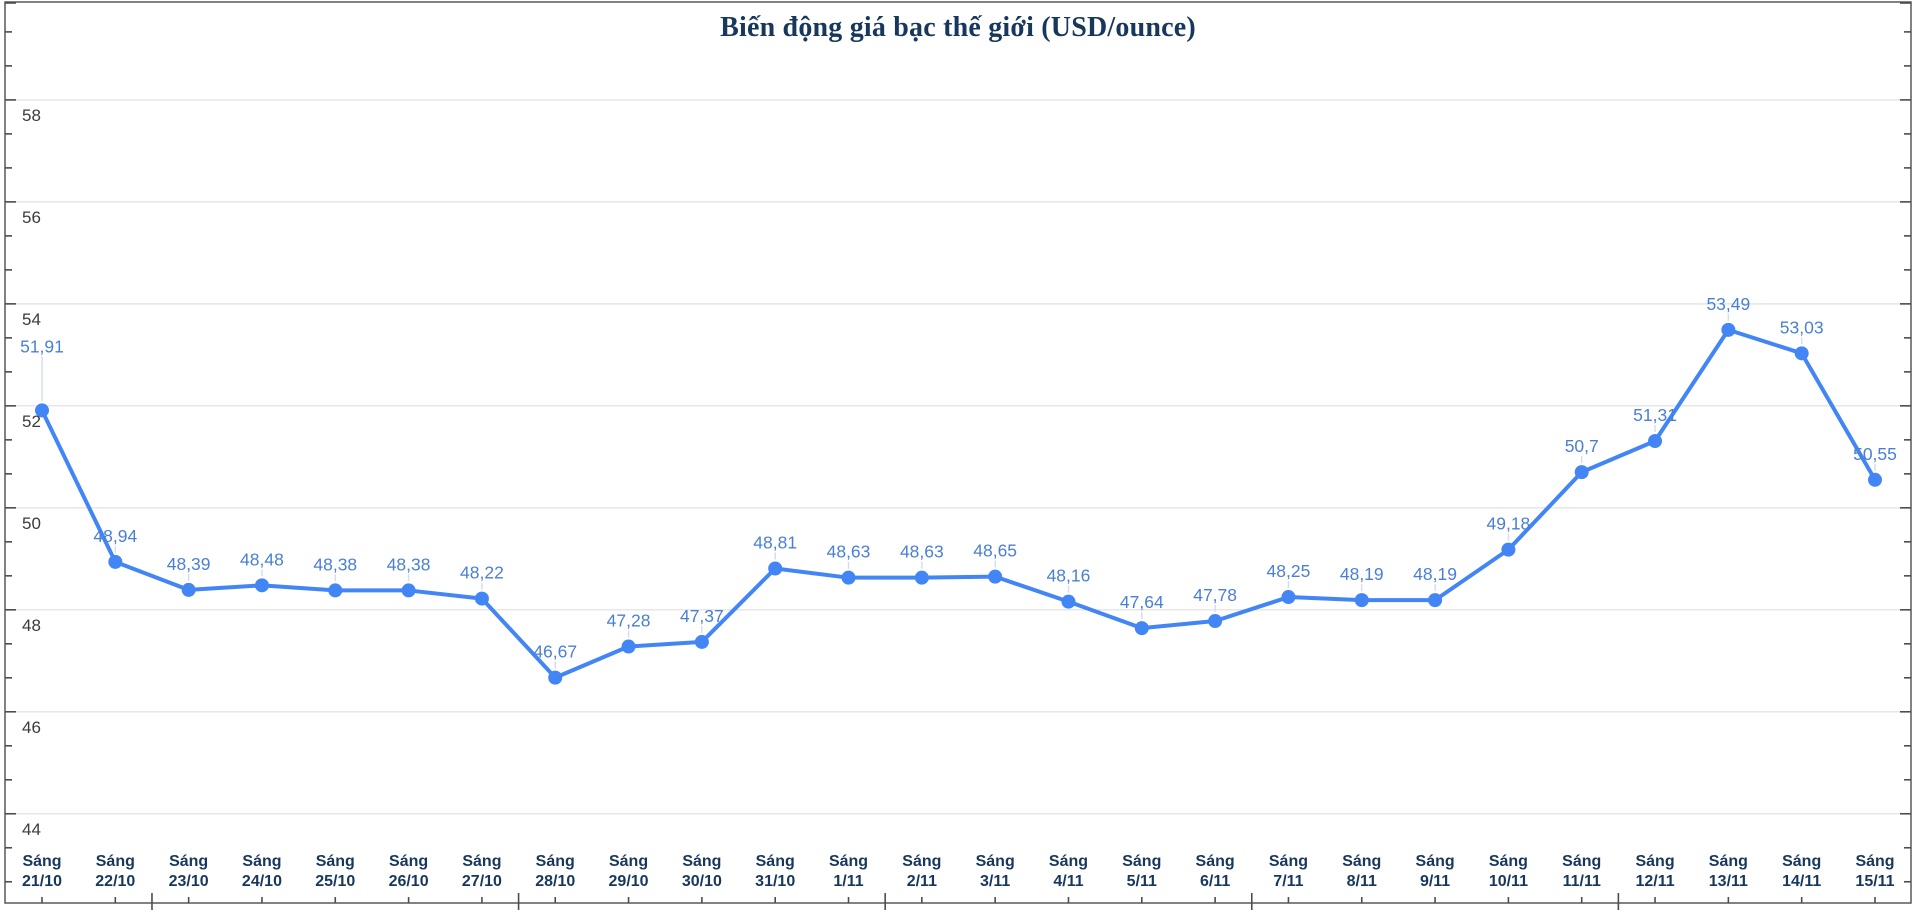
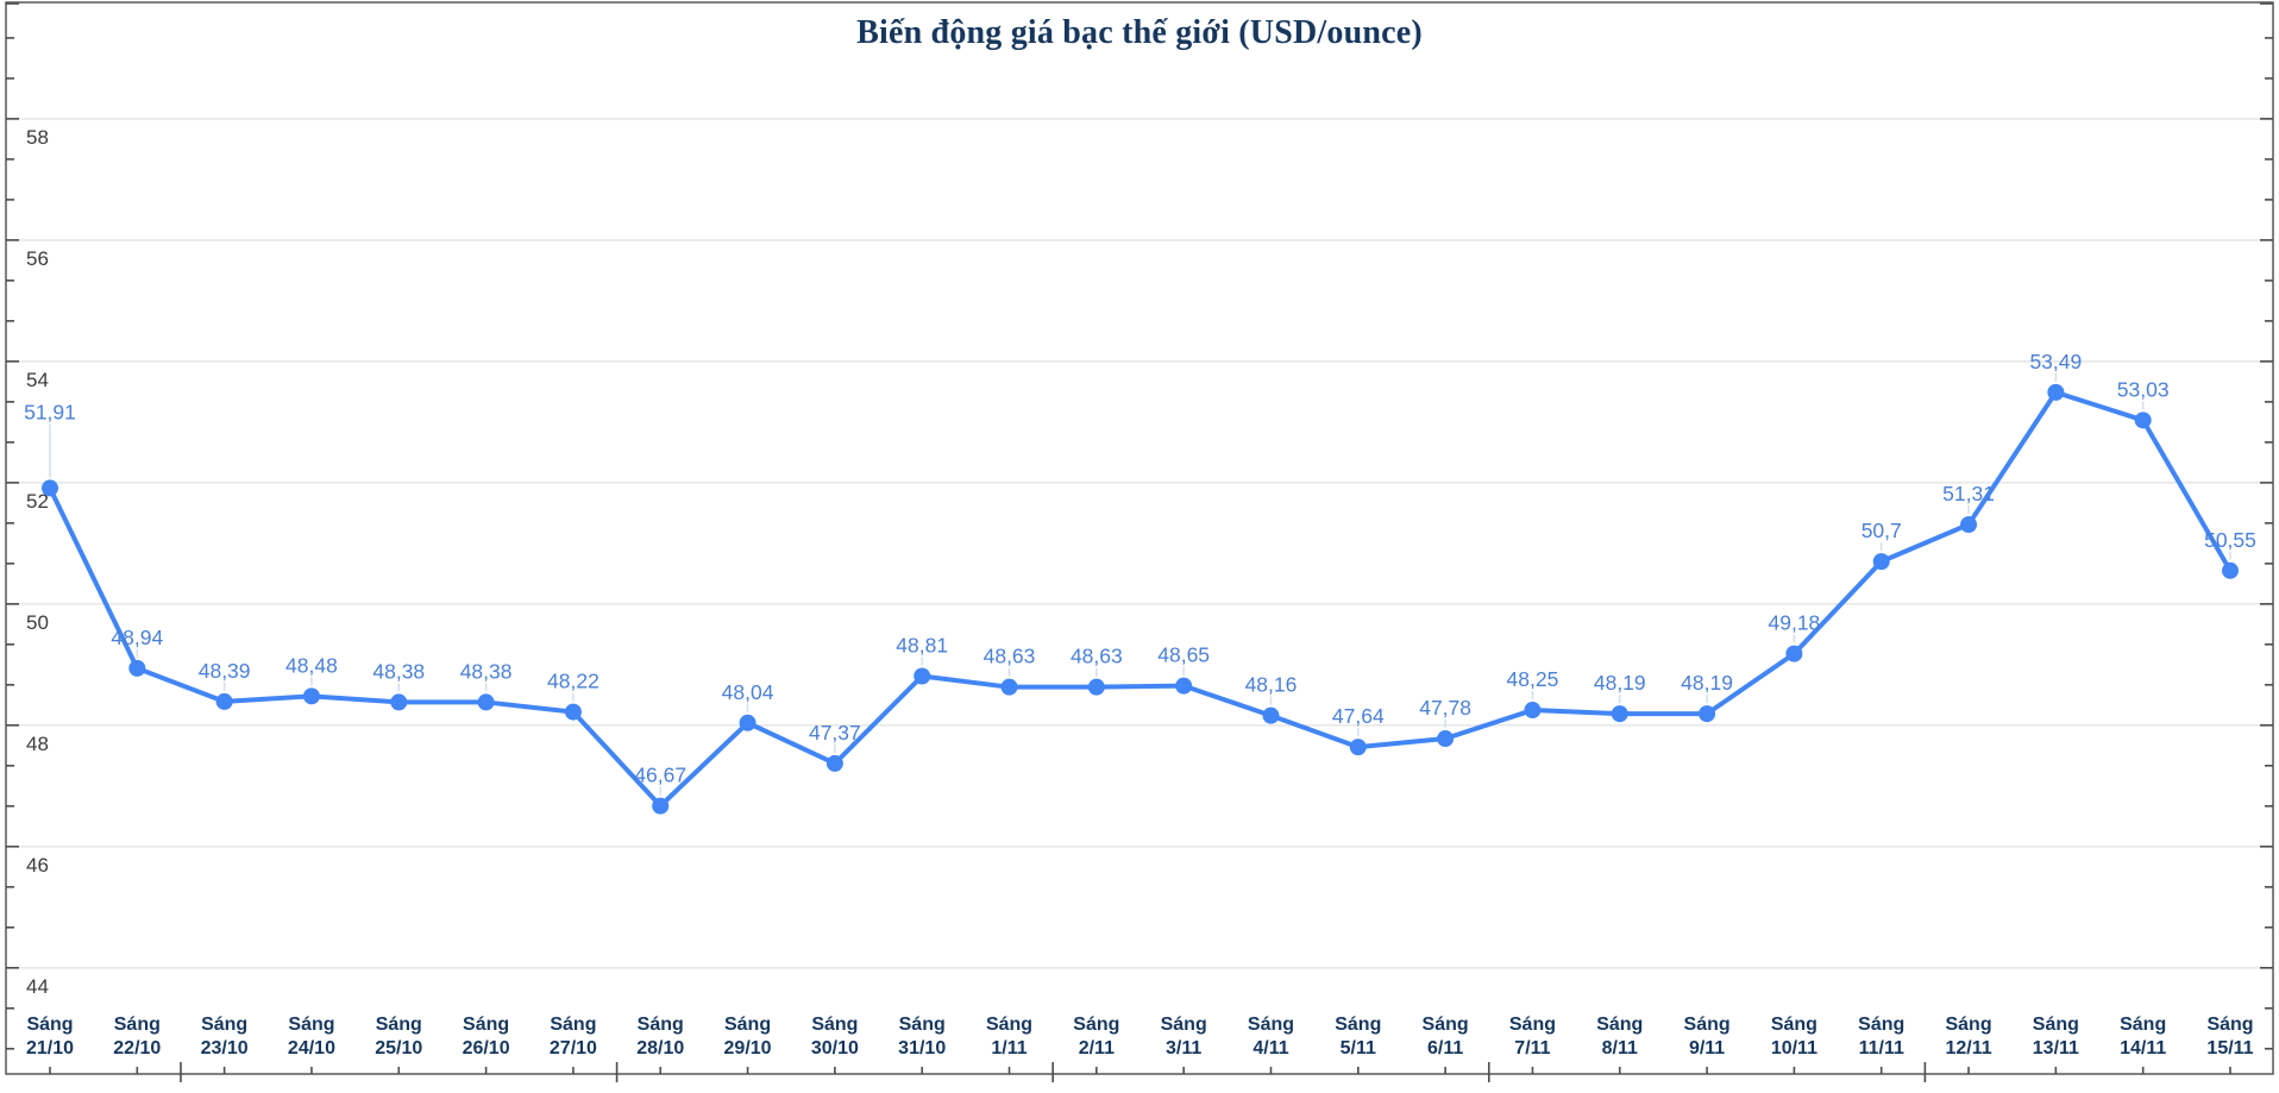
29/10: 47,28 -> 48,04
